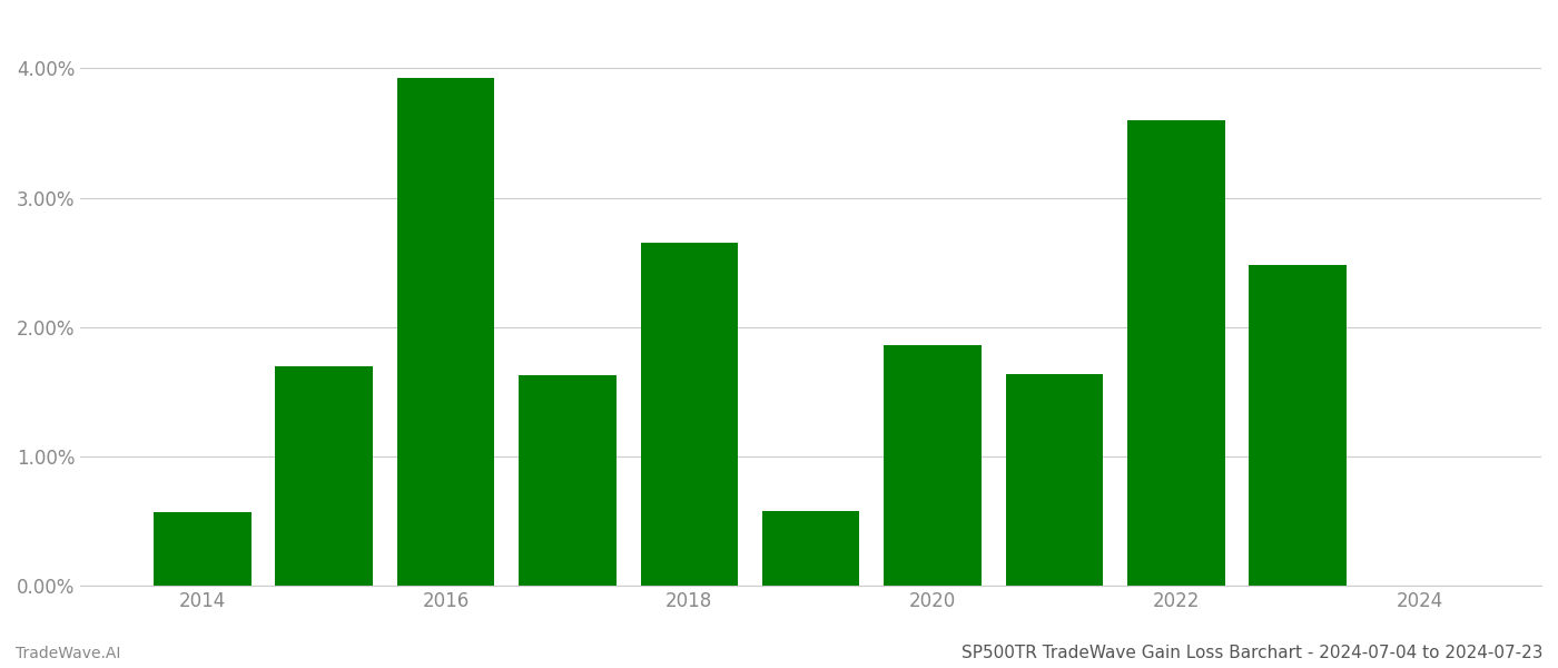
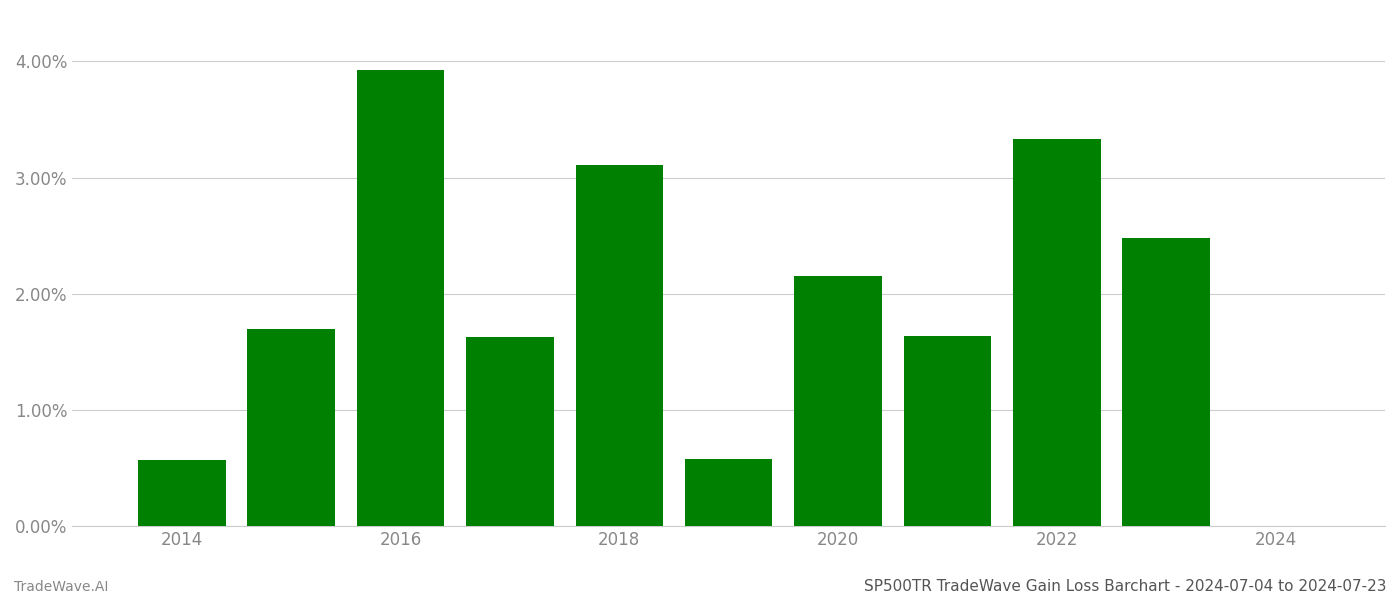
2018: 2.65% -> 3.11%
2020: 1.86% -> 2.15%
2022: 3.60% -> 3.33%
